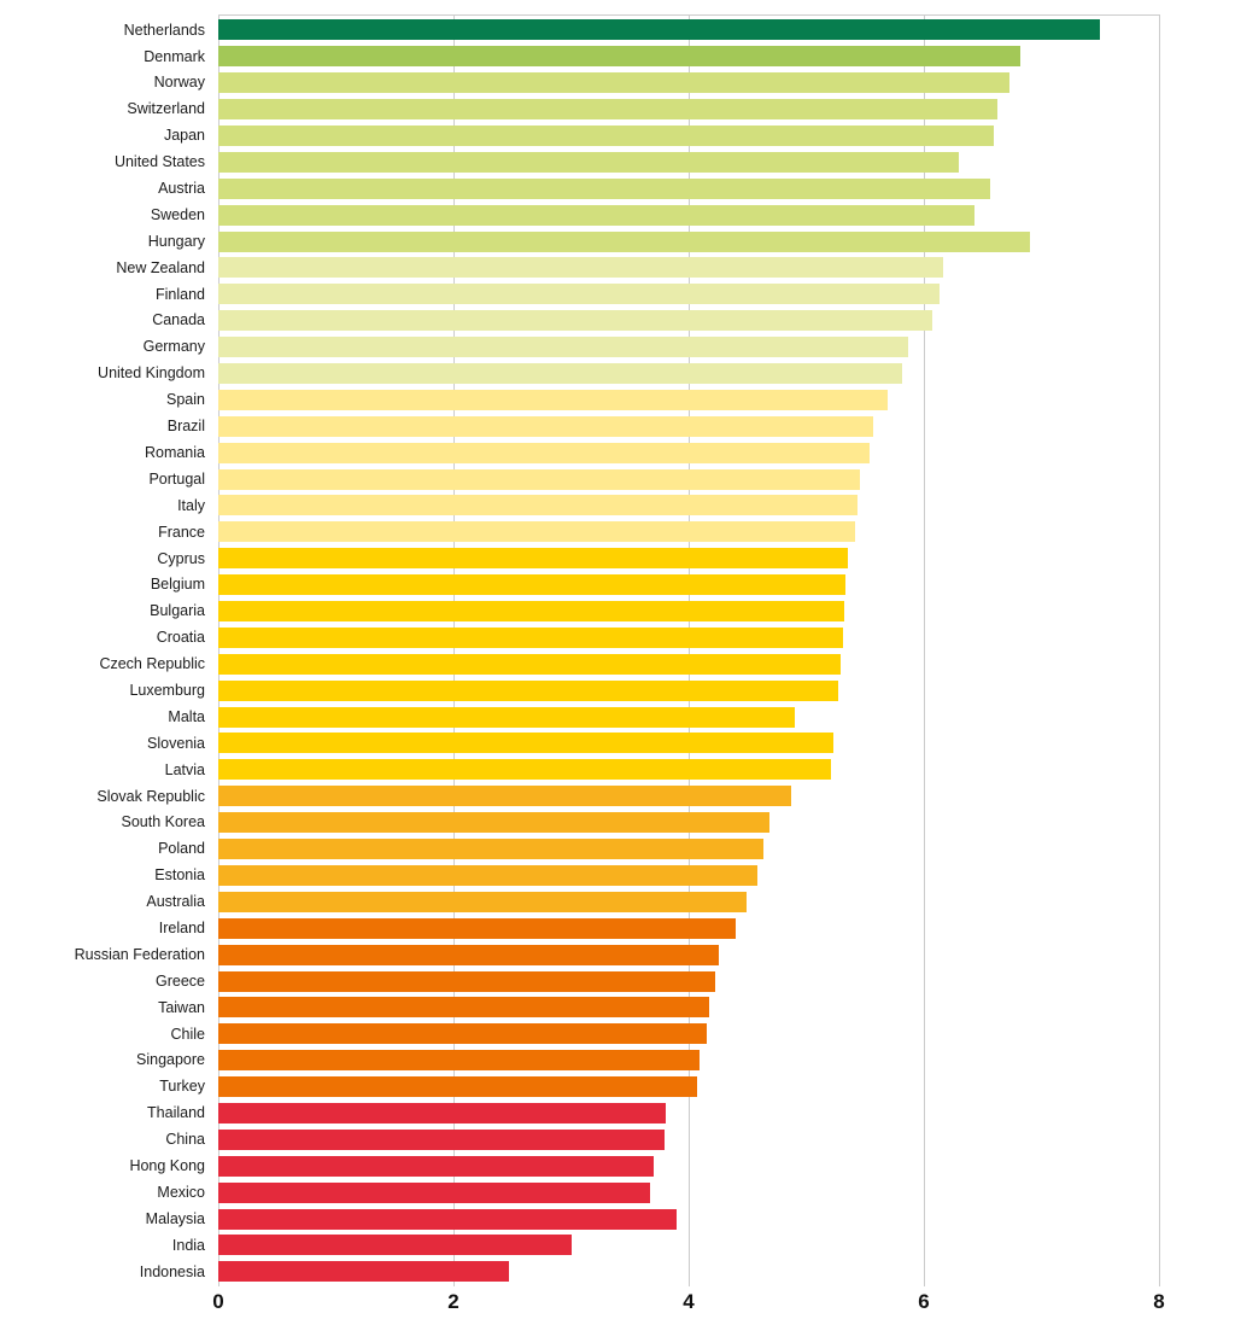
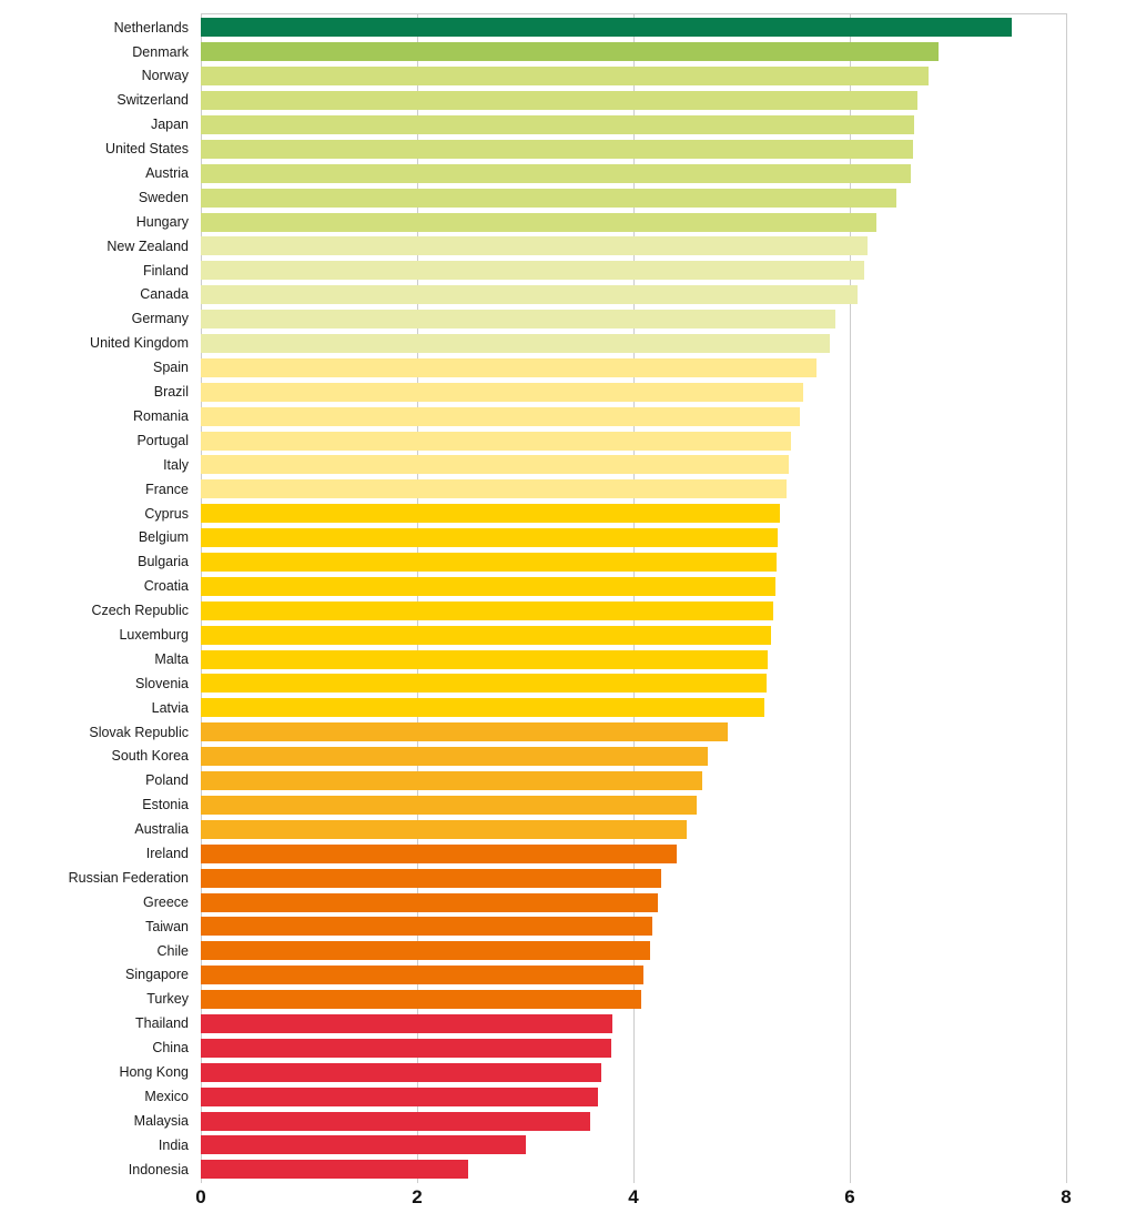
United States: 6.3 -> 6.6
Hungary: 6.9 -> 6.2
Malta: 4.9 -> 5.2
Malaysia: 3.9 -> 3.6
